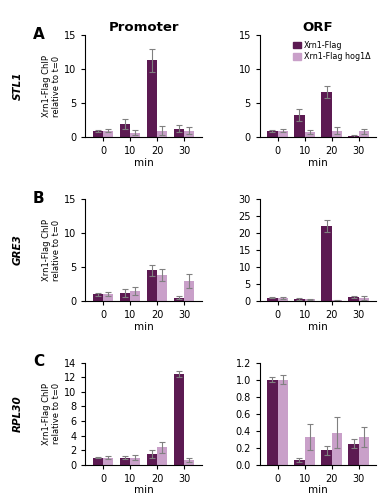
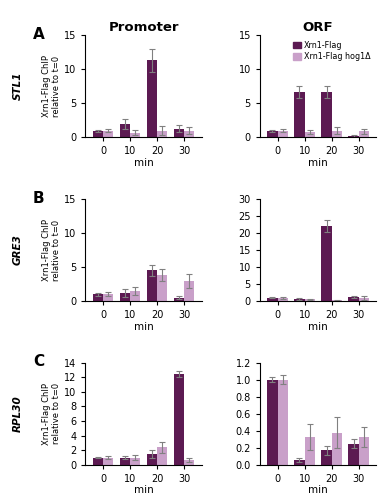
ORF/Xrn1-Flag/10: 3.3 -> 6.6
